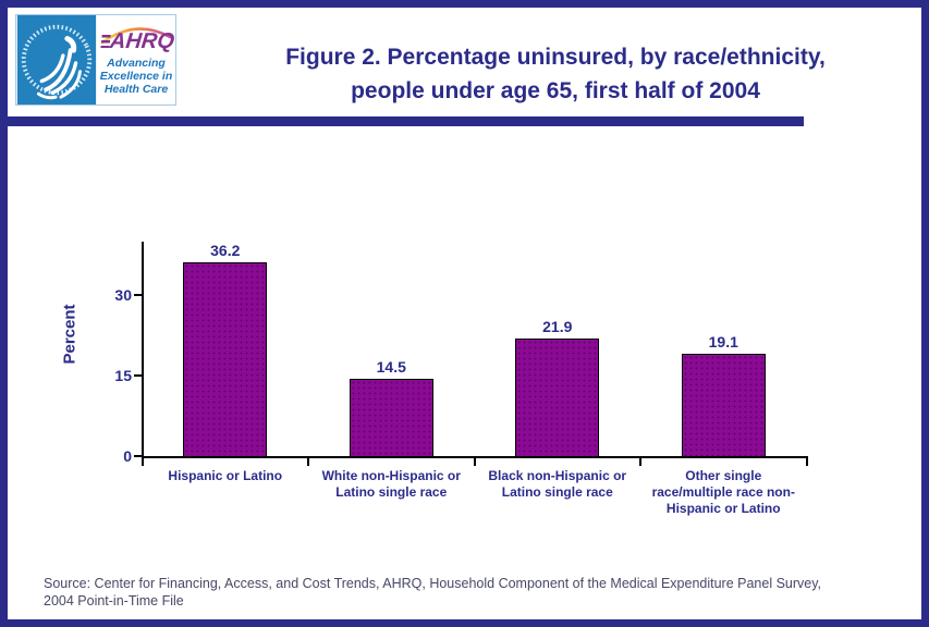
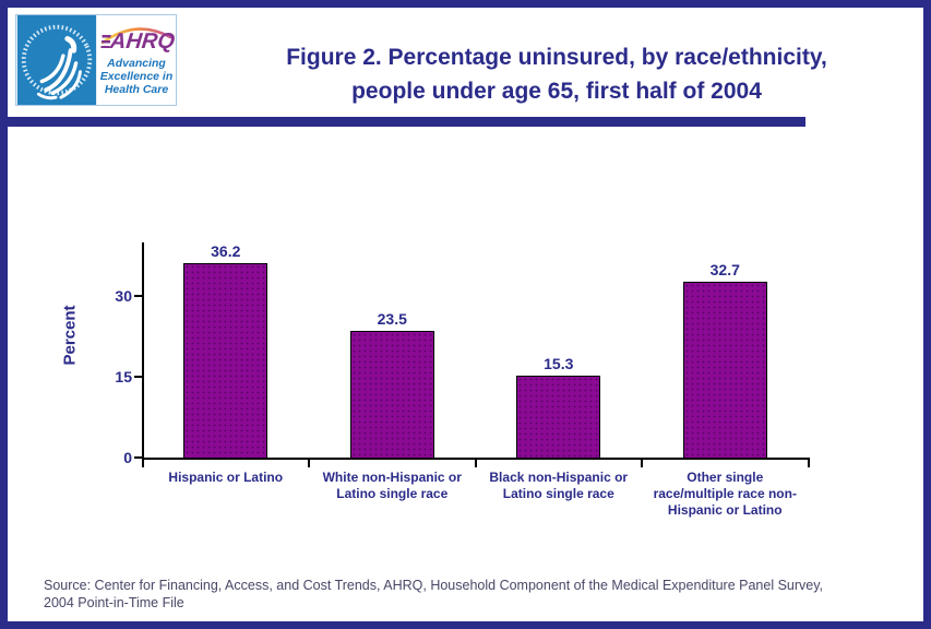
White non-Hispanic or Latino single race: 14.5 -> 23.5
Black non-Hispanic or Latino single race: 21.9 -> 15.3
Other single race/multiple race non-Hispanic or Latino: 19.1 -> 32.7
